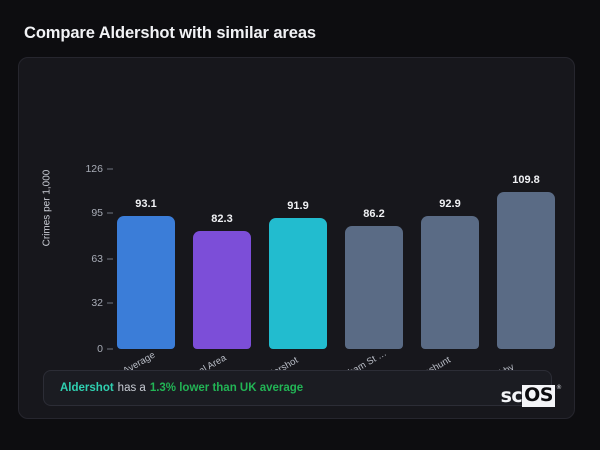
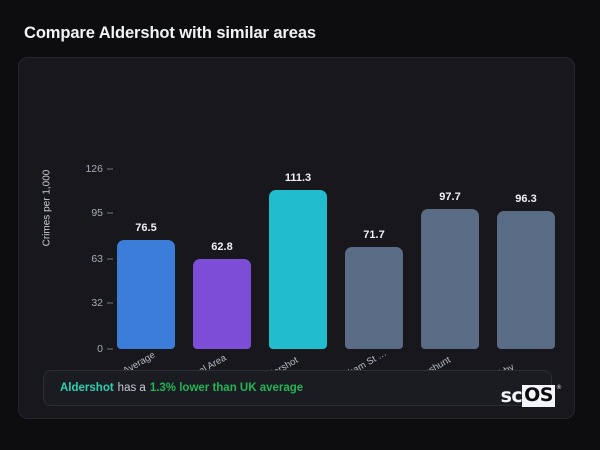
UK Average: 93.1 -> 76.5
Local Area: 82.3 -> 62.8
Aldershot: 91.9 -> 111.3
Lytham St …: 86.2 -> 71.7
Cheshunt: 92.9 -> 97.7
Kirkby: 109.8 -> 96.3
